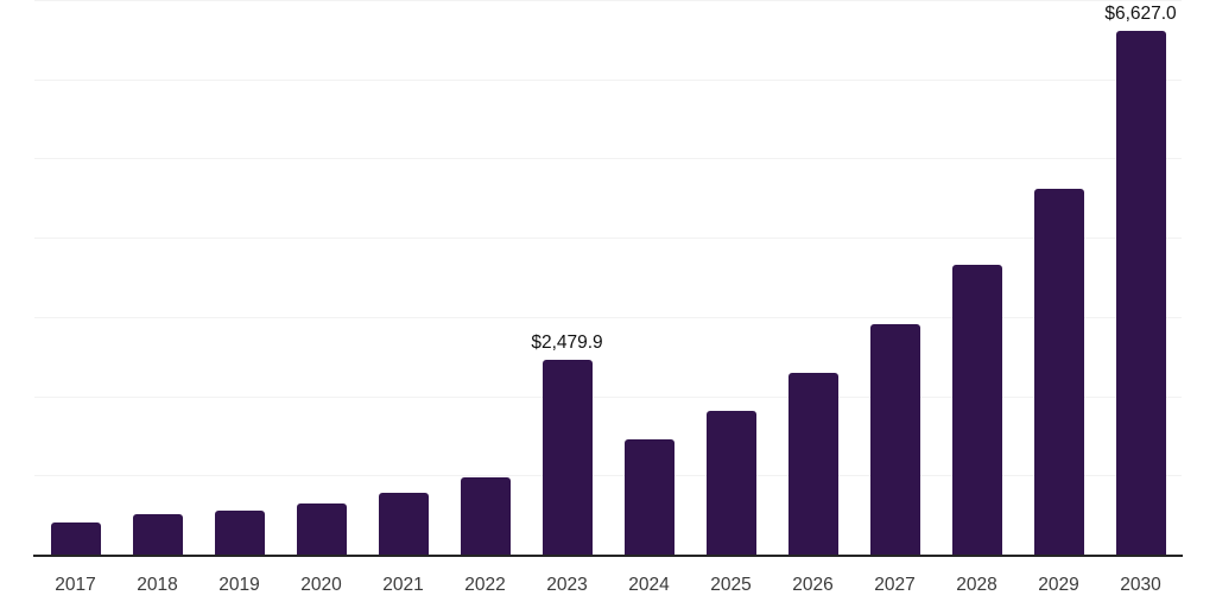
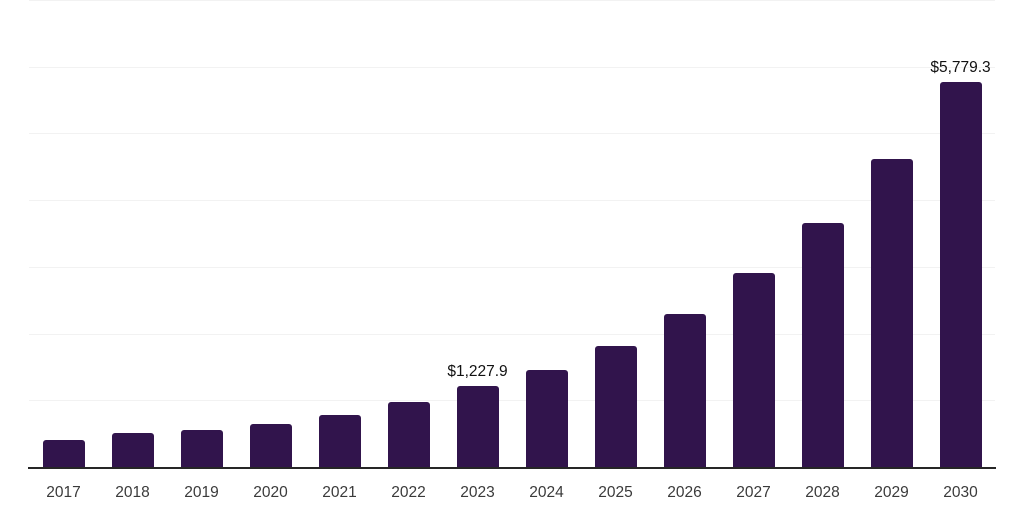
2023: $2,479.9 -> $1,227.9
2030: $6,627.0 -> $5,779.3
